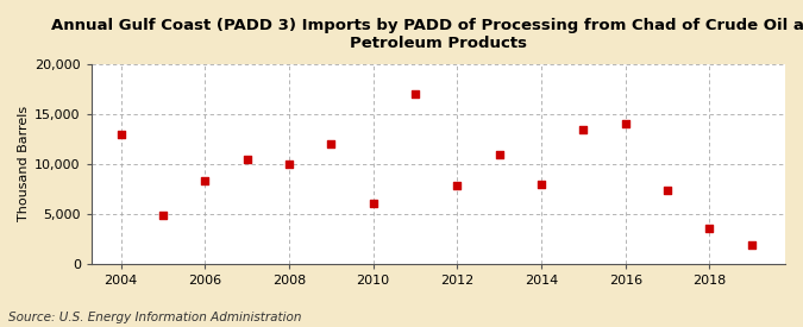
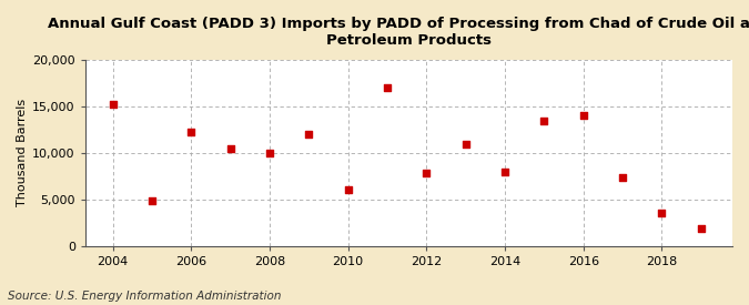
2004: 13,000 -> 15,200
2006: 8,300 -> 12,200
